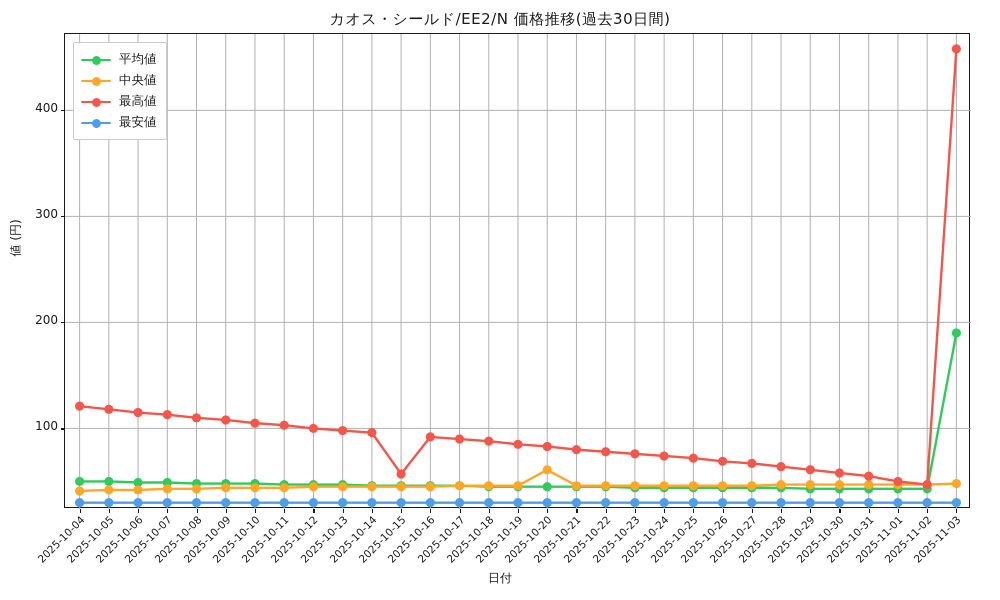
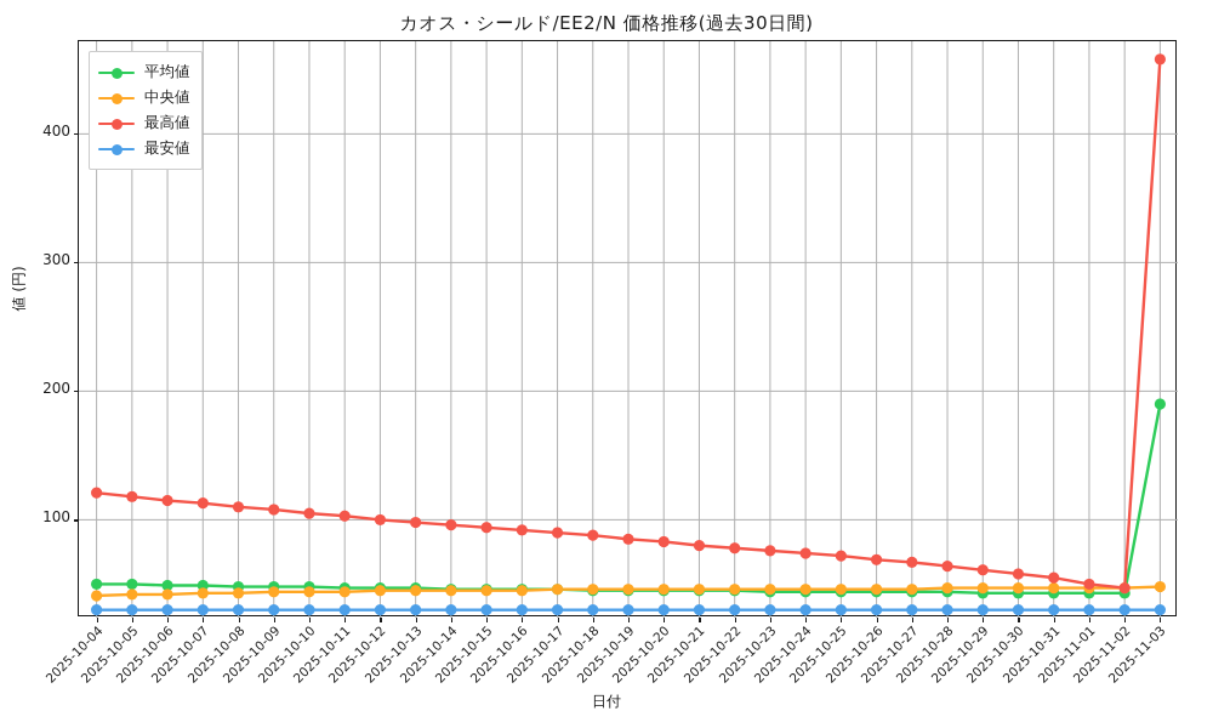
最高値/2025-10-15: 57 -> 94
中央値/2025-10-20: 61 -> 46
